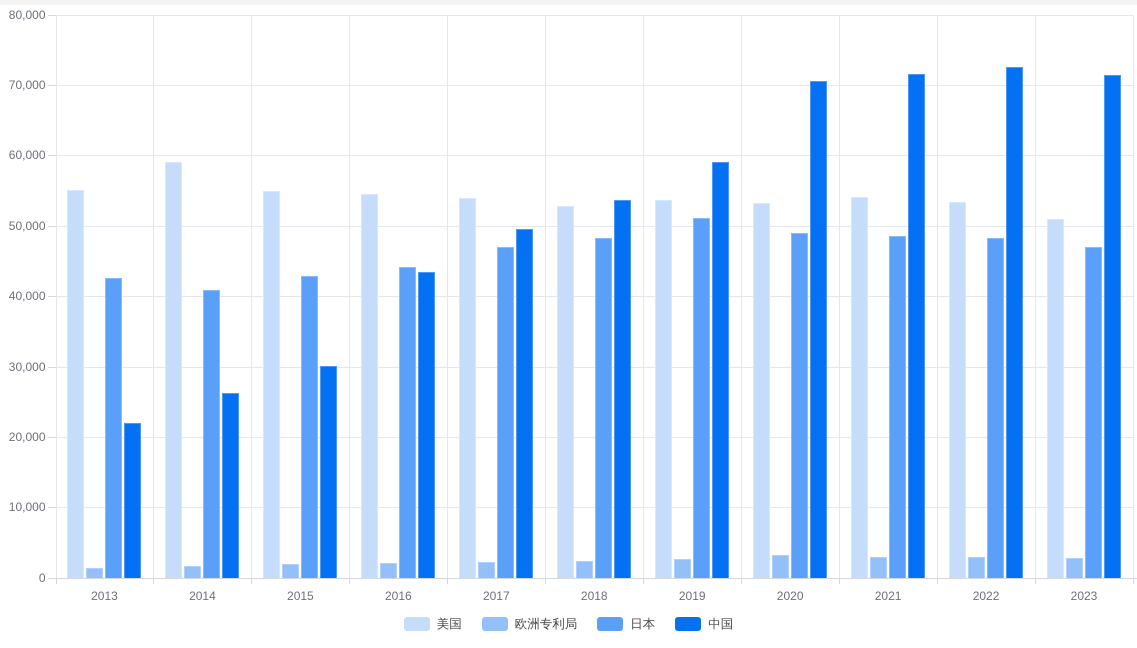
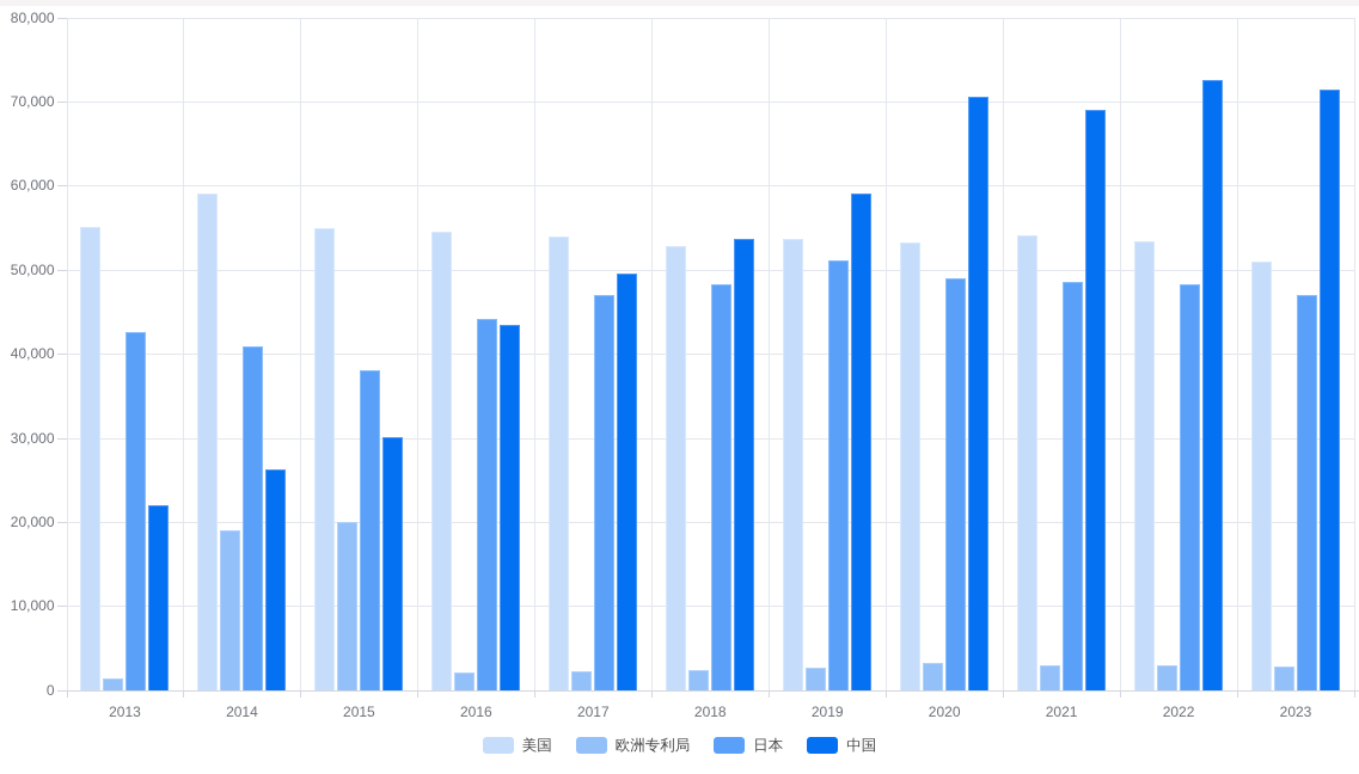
欧洲专利局/2014: 2000 -> 19000
欧洲专利局/2015: 2000 -> 20000
日本/2015: 43000 -> 38000
中国/2021: 72000 -> 69000
